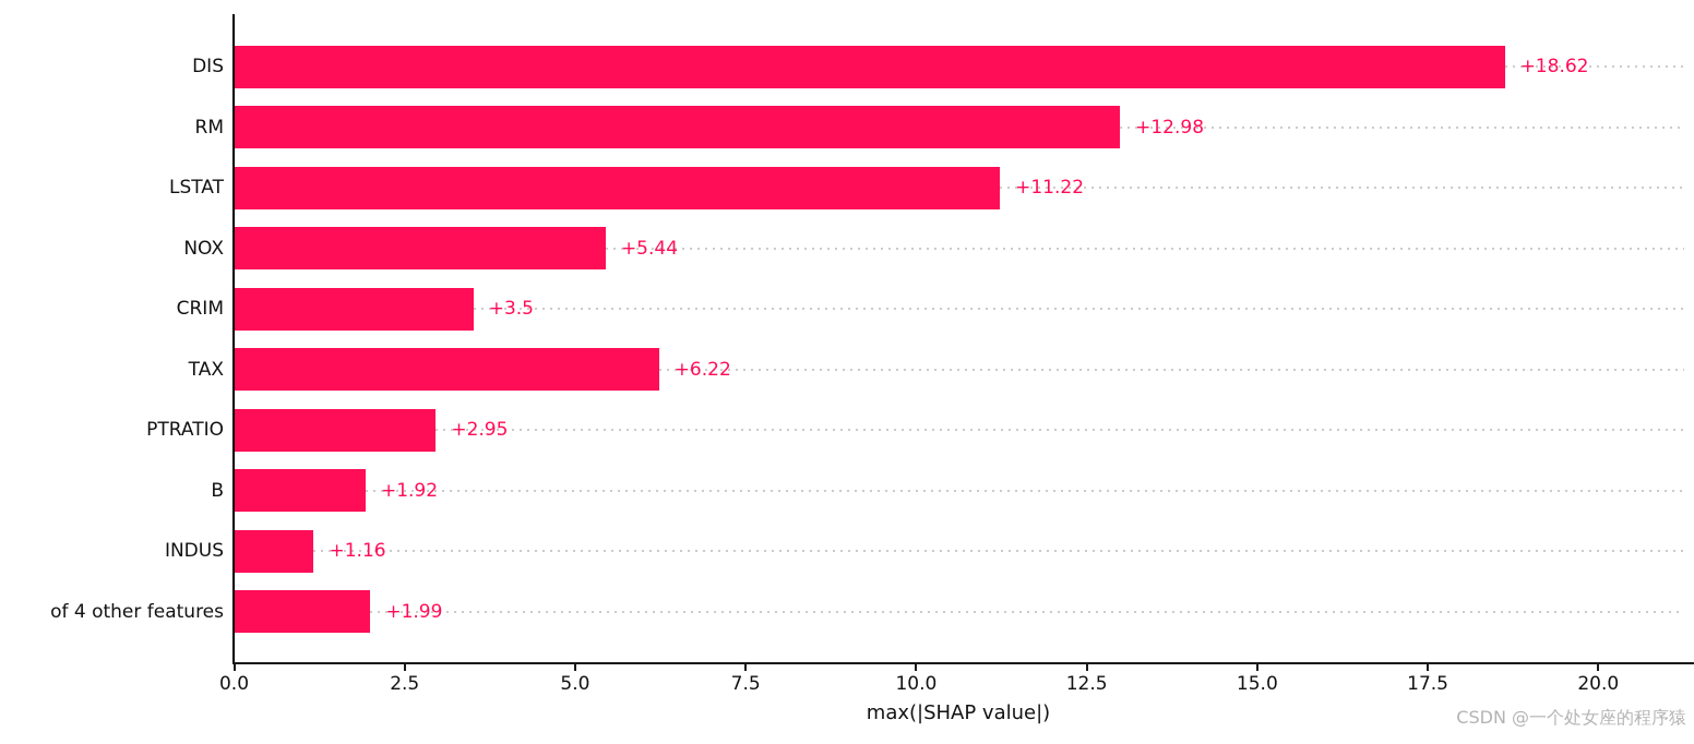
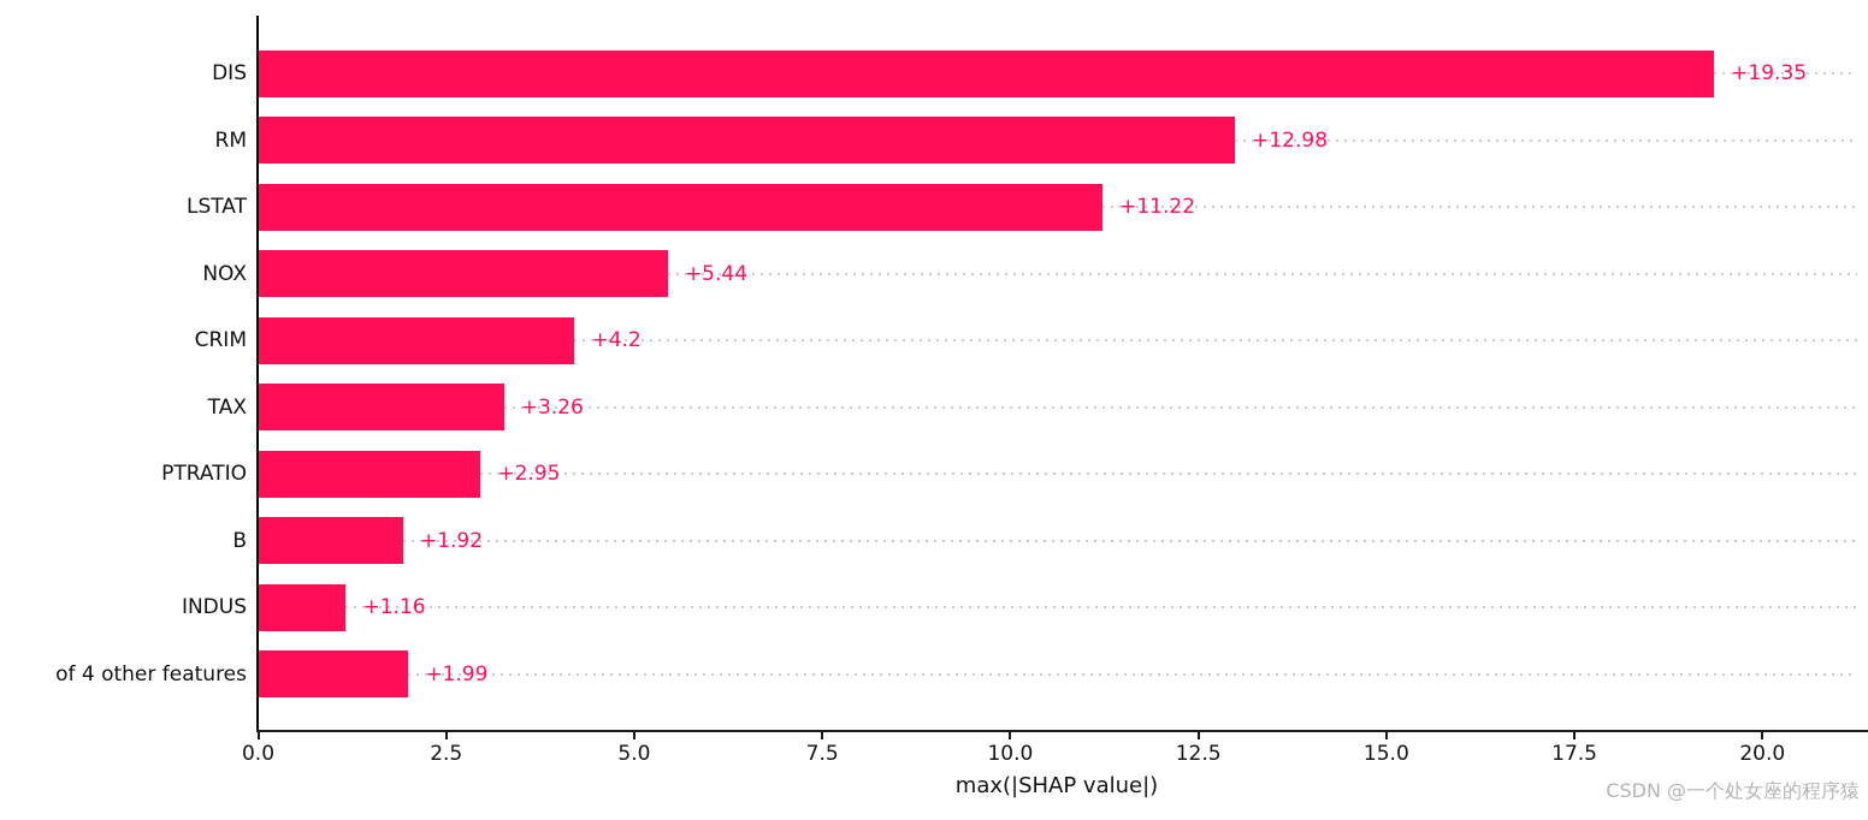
DIS: +18.62 -> +19.35
CRIM: +3.5 -> +4.2
TAX: +6.22 -> +3.26
